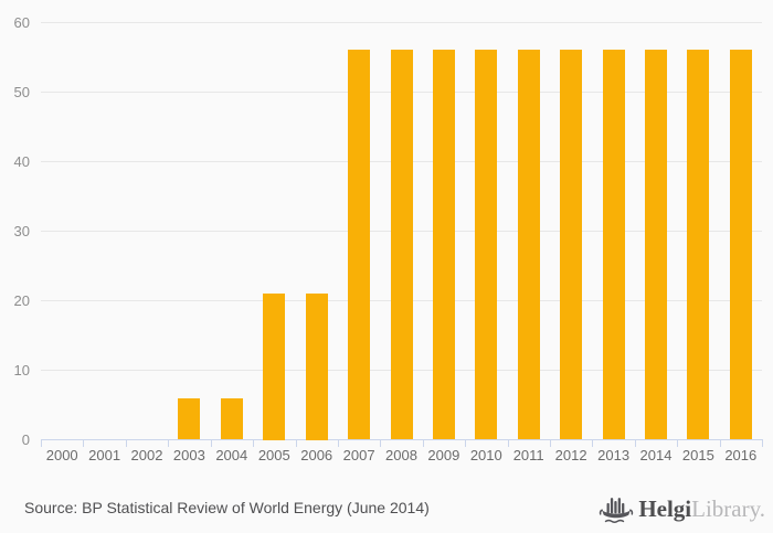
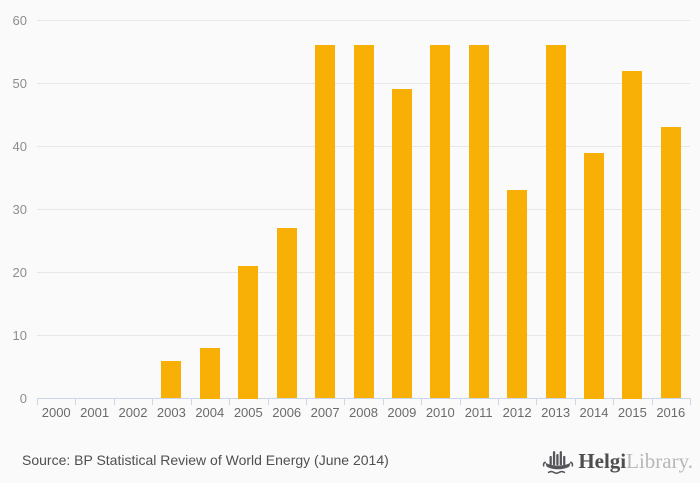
2004: 6 -> 8
2006: 21 -> 27
2009: 56 -> 49
2012: 56 -> 33
2014: 56 -> 39
2015: 56 -> 52
2016: 56 -> 43
